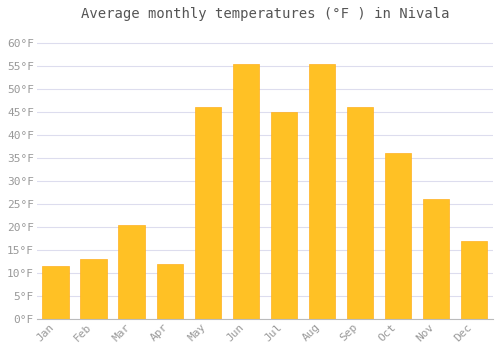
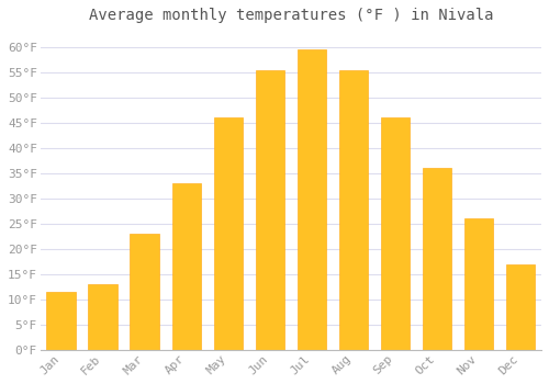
Mar: 20.5°F -> 23.0°F
Apr: 12.0°F -> 33.0°F
Jul: 45.0°F -> 59.5°F
